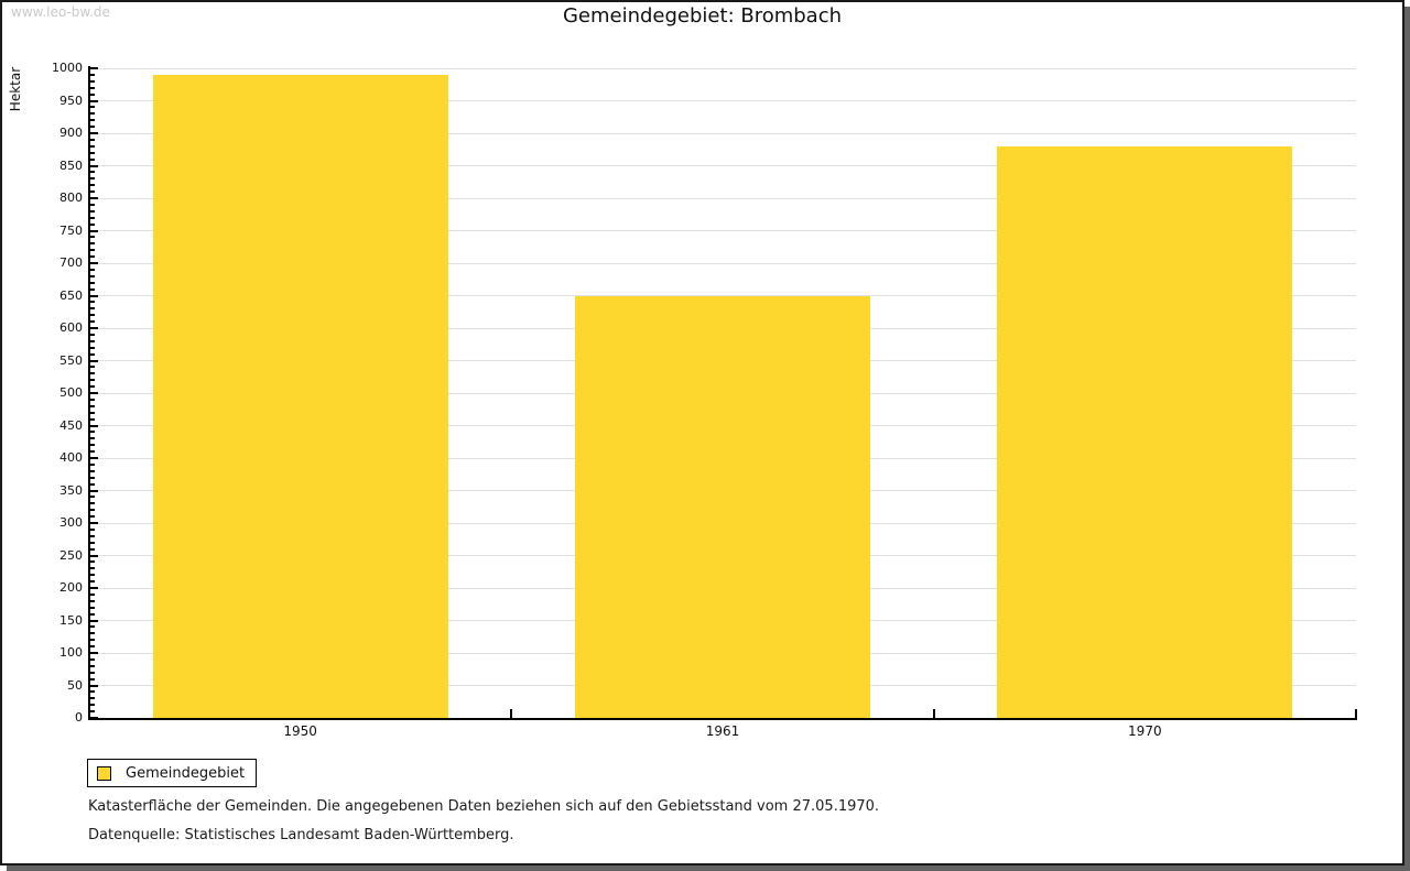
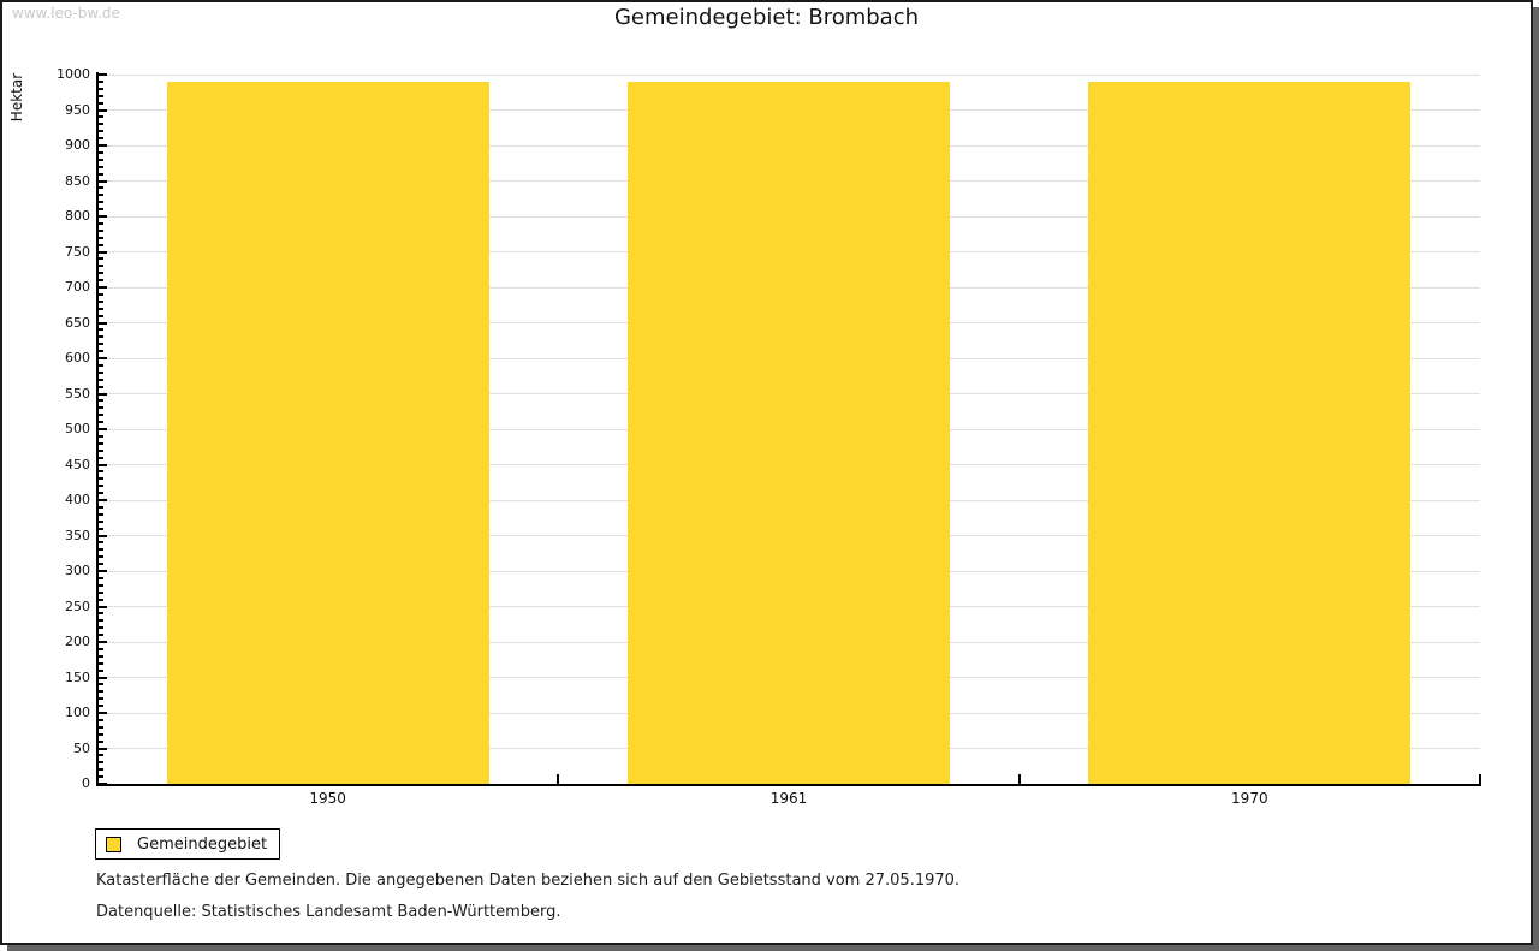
1961: 650 -> 990
1970: 880 -> 990
